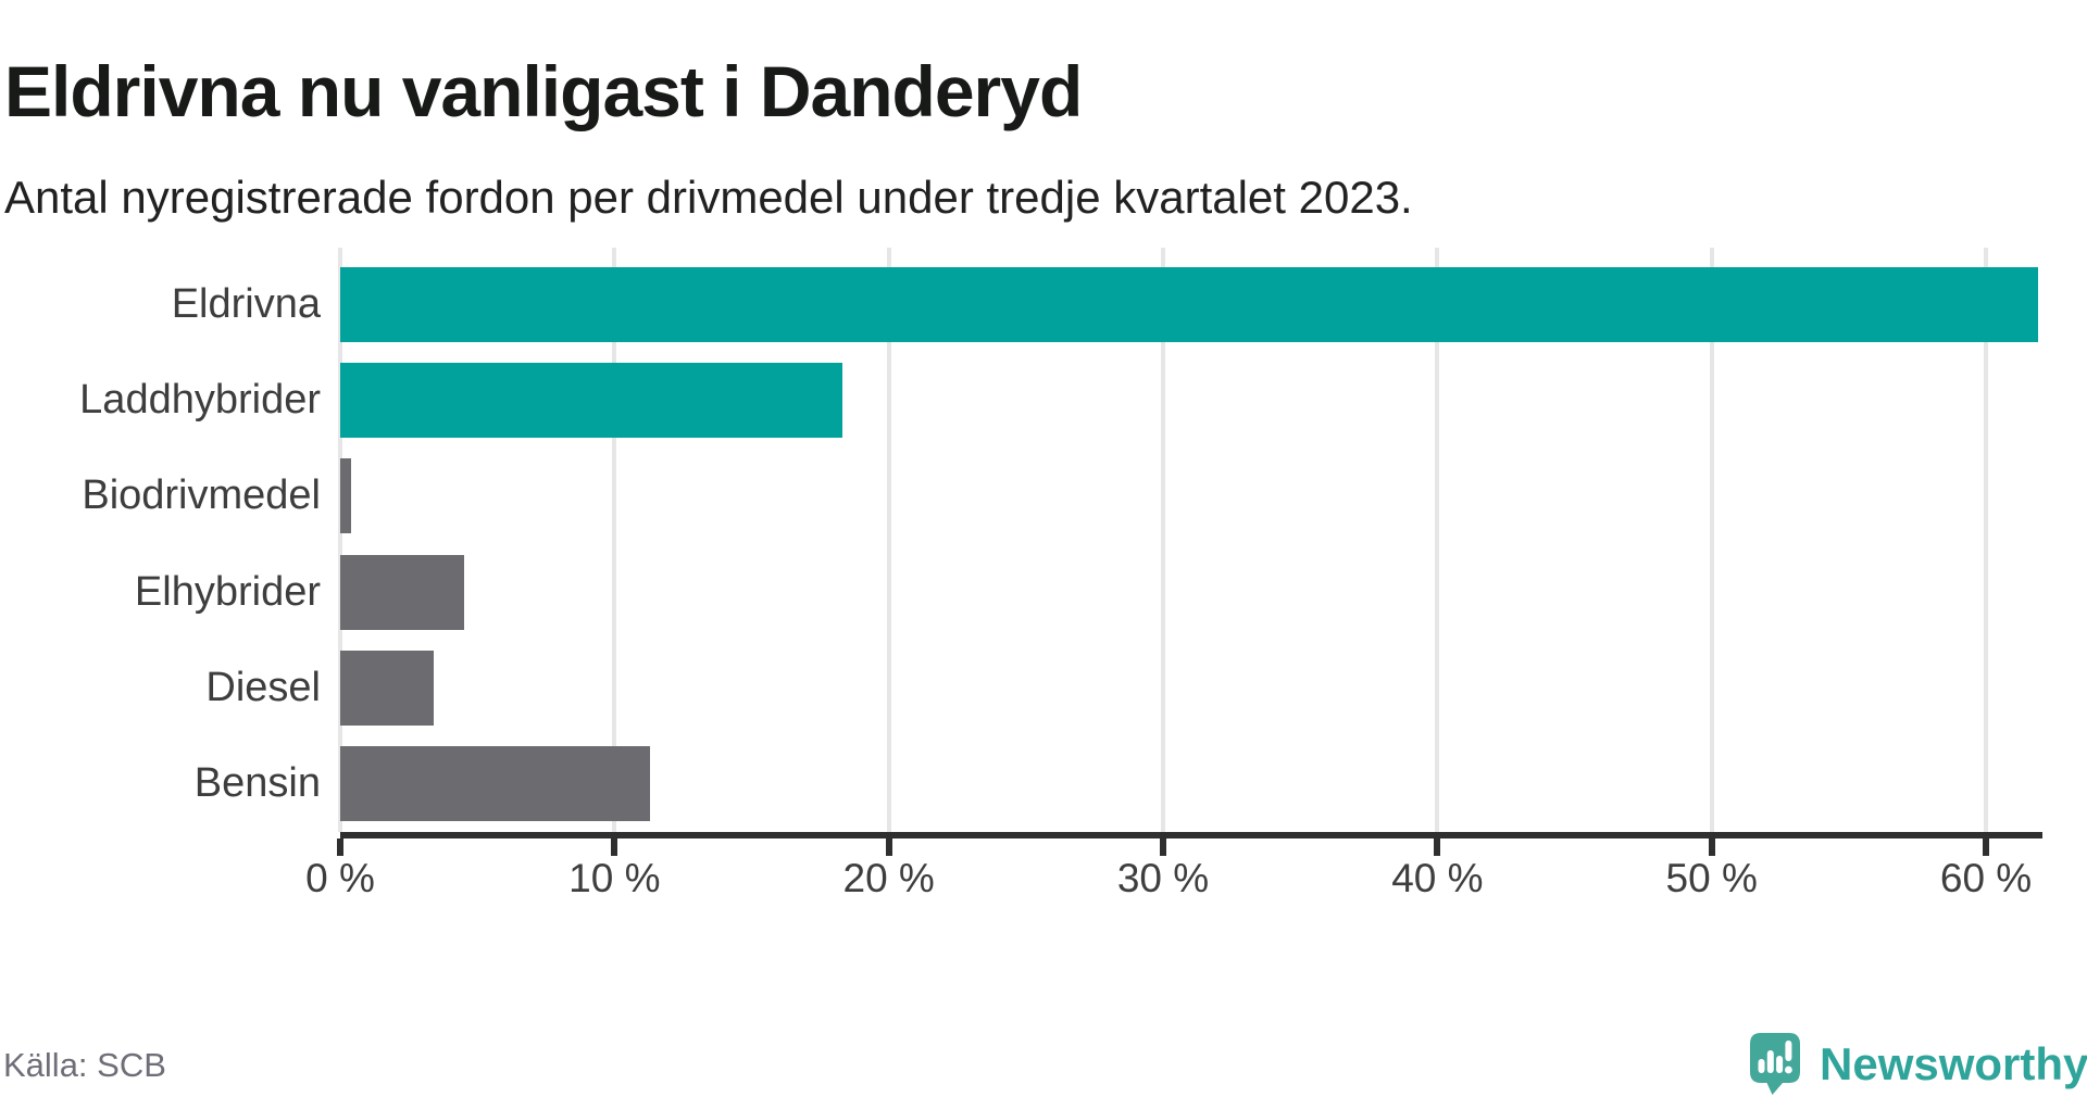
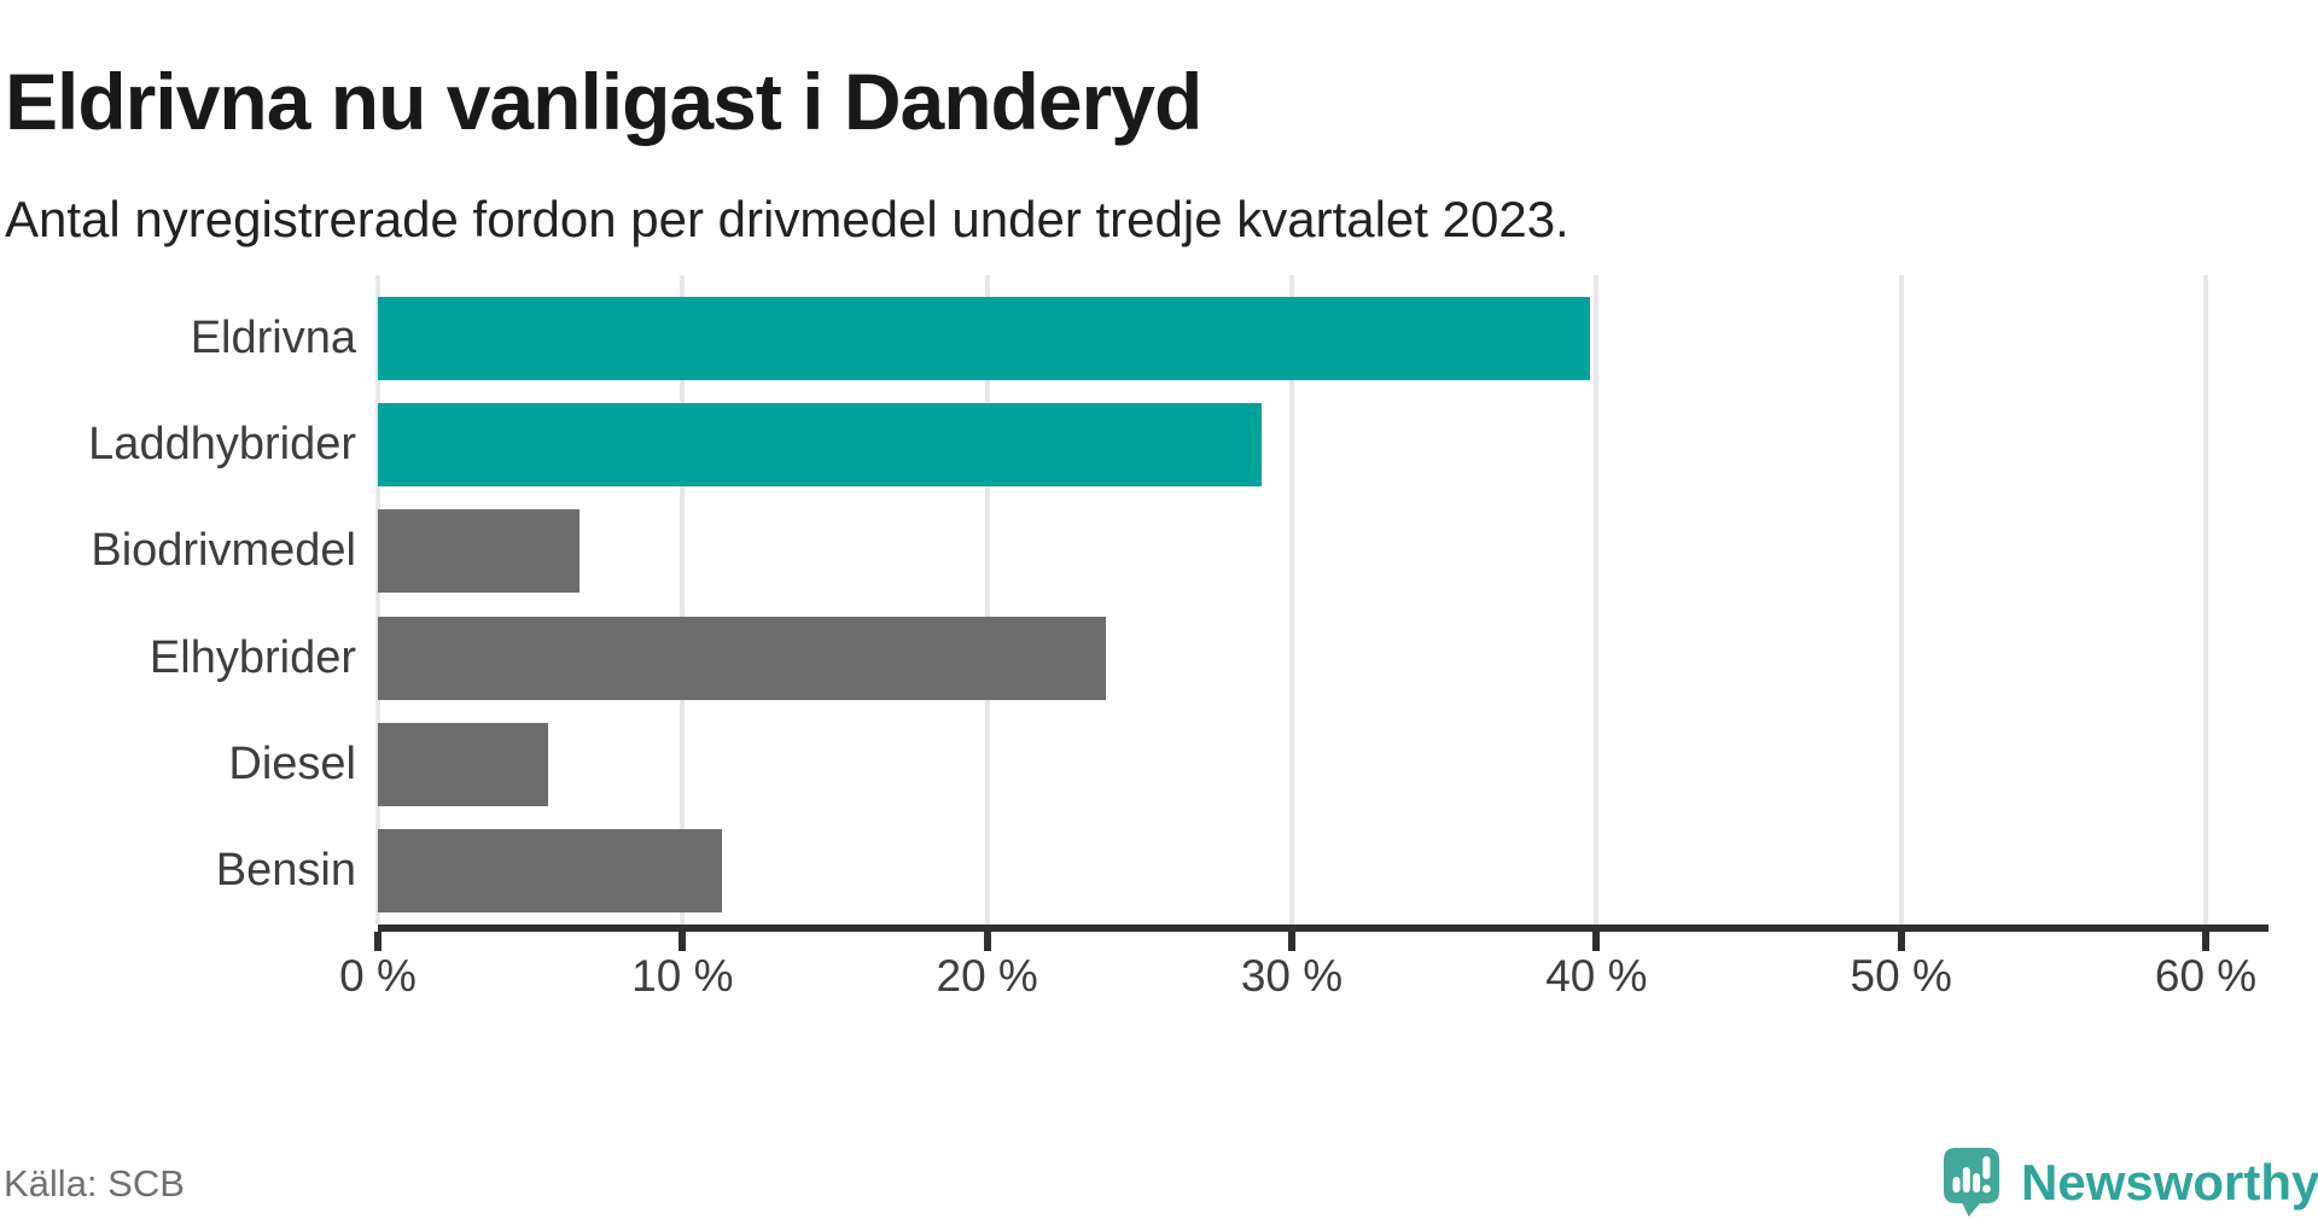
Eldrivna: 61.9% -> 39.8%
Laddhybrider: 18.3% -> 29.0%
Biodrivmedel: 0.4% -> 6.6%
Elhybrider: 4.5% -> 23.9%
Diesel: 3.4% -> 5.6%
